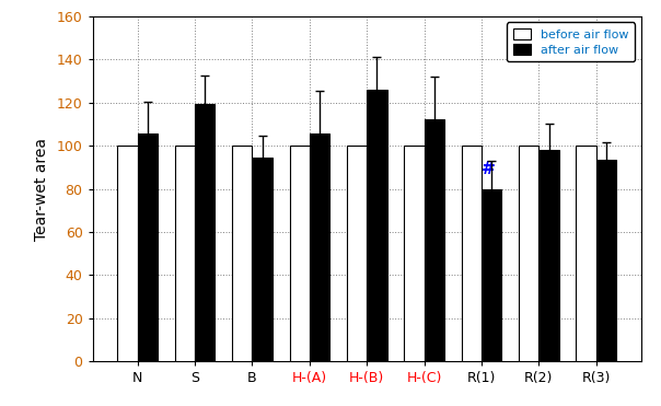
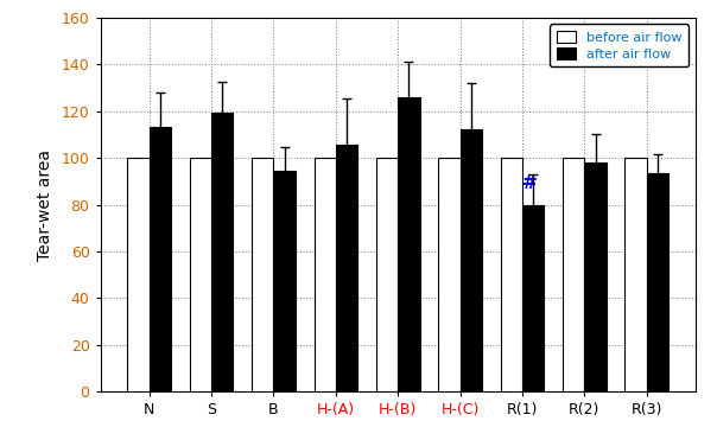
after air flow/N: 106 -> 113
